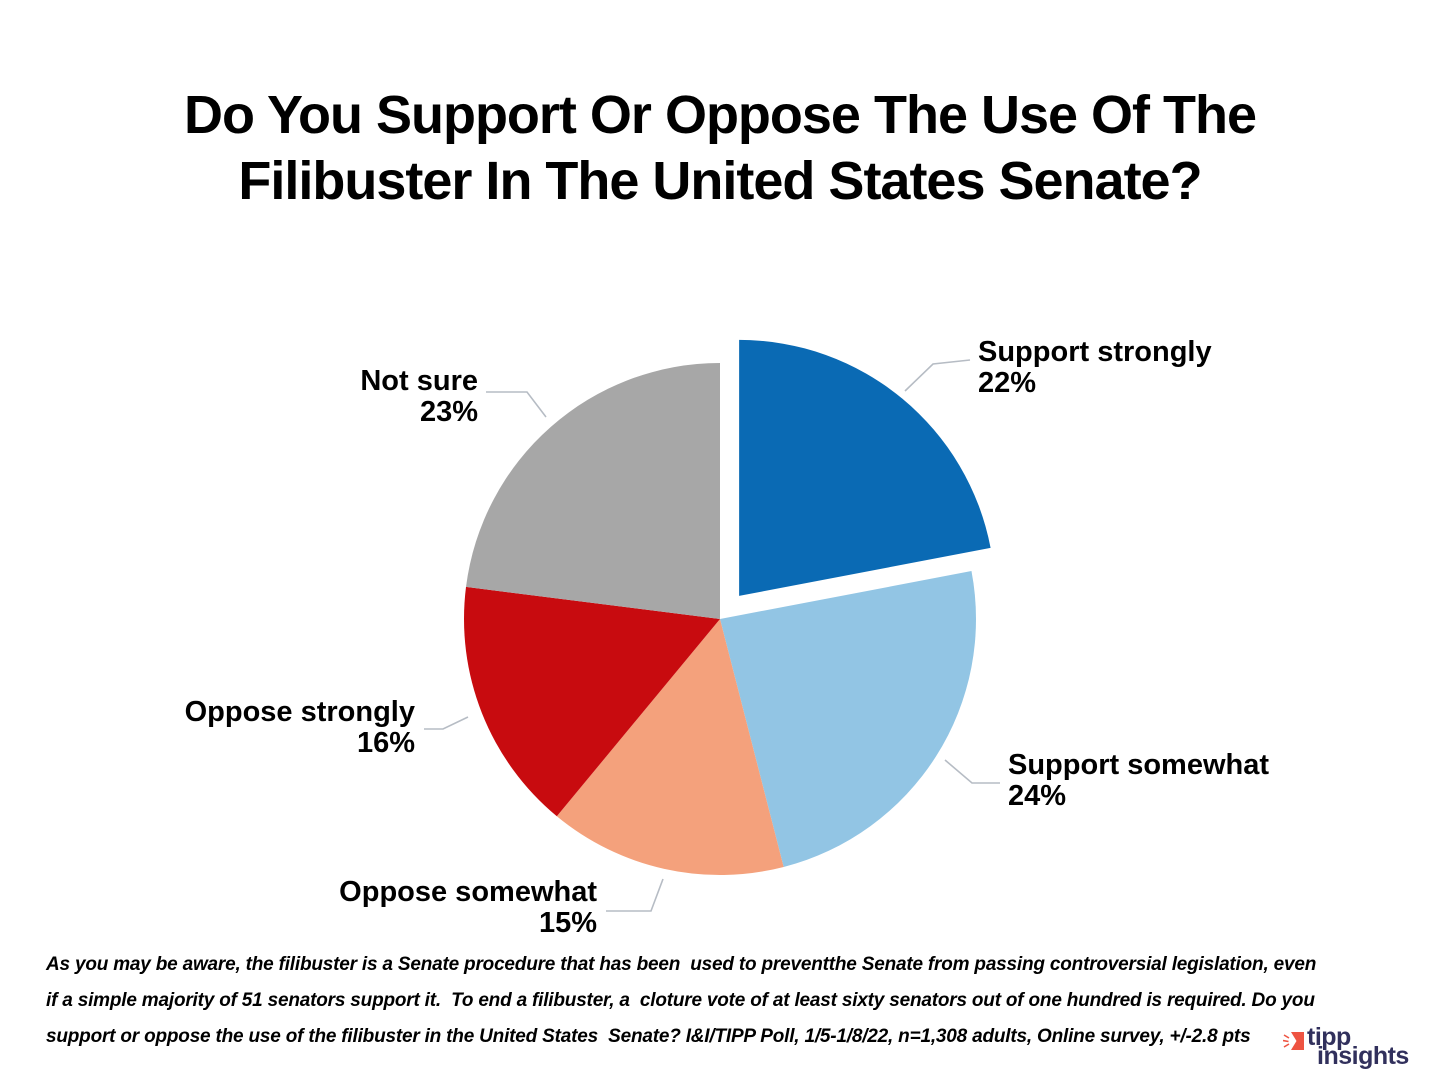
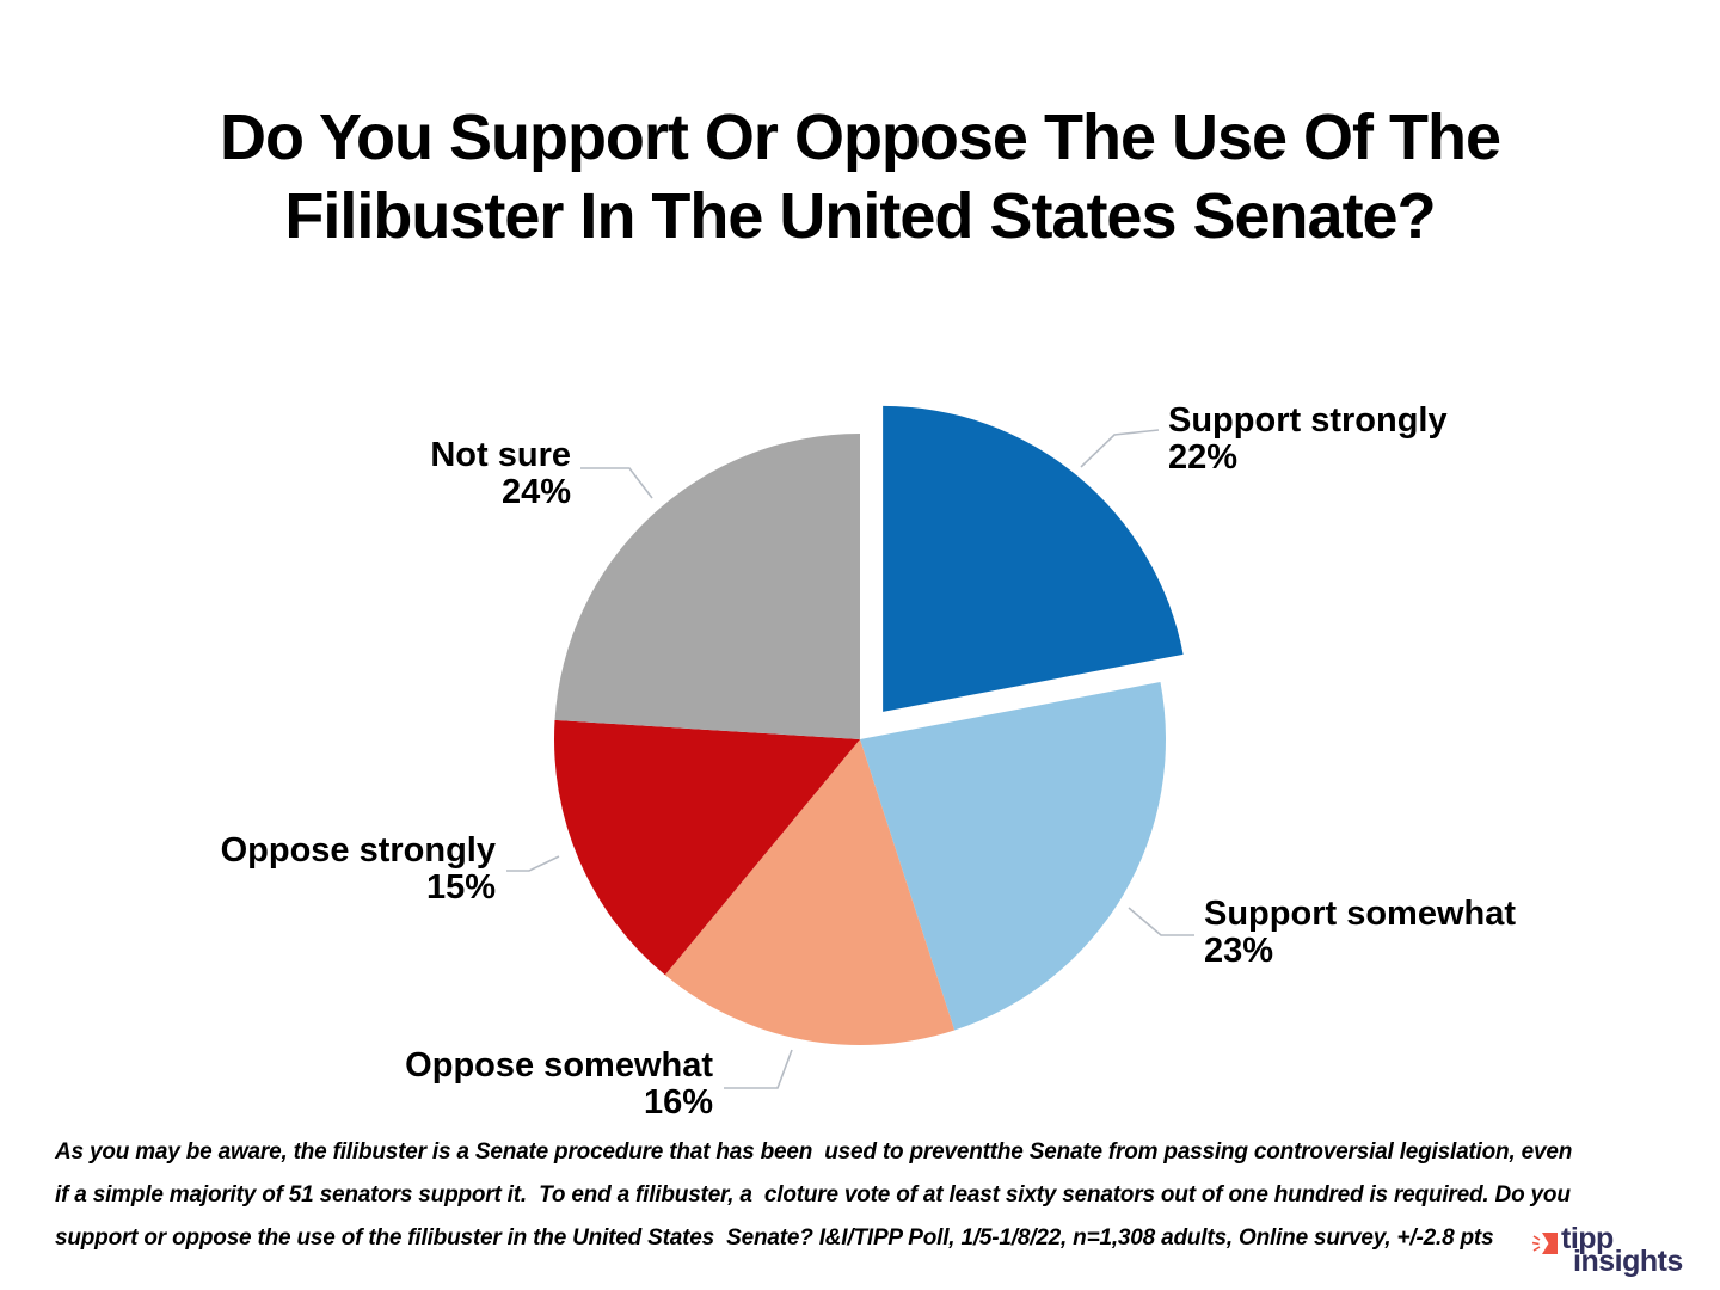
Support somewhat: 24% -> 23%
Oppose somewhat: 15% -> 16%
Oppose strongly: 16% -> 15%
Not sure: 23% -> 24%
